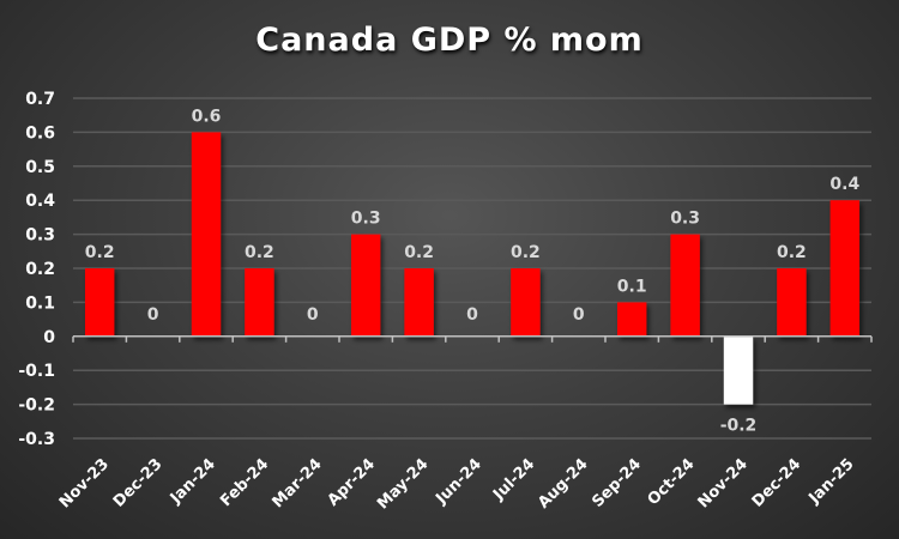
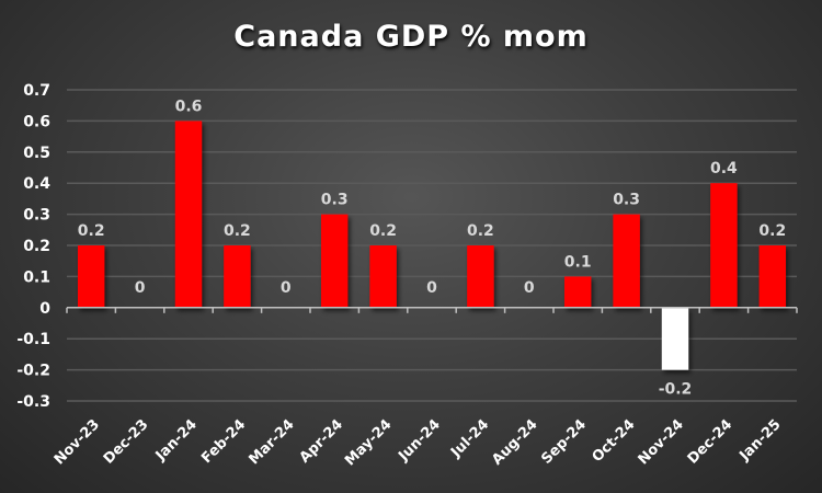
Dec-24: 0.2 -> 0.4
Jan-25: 0.4 -> 0.2
